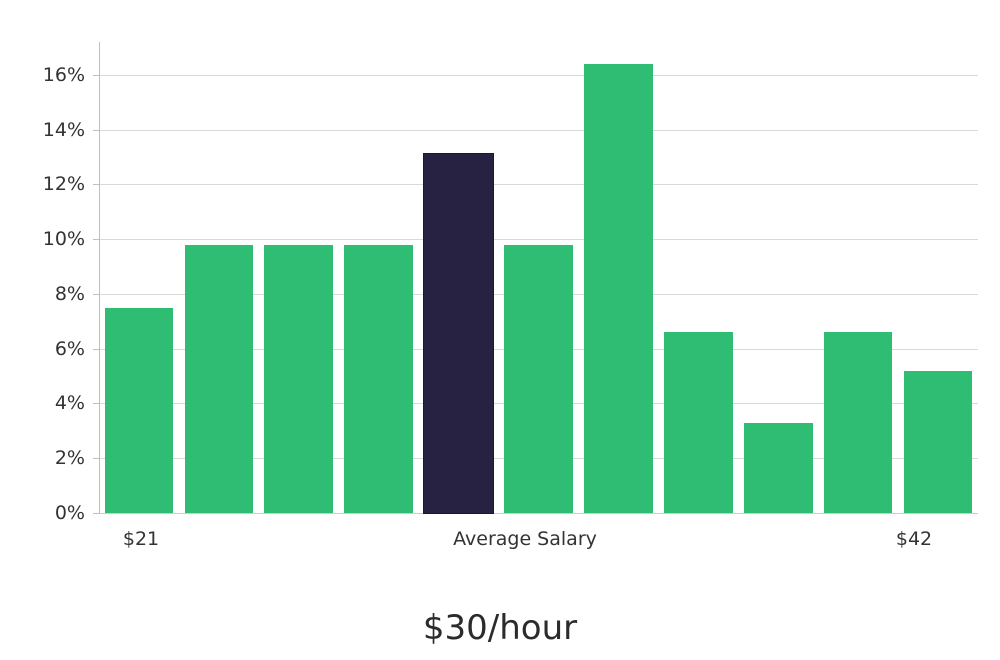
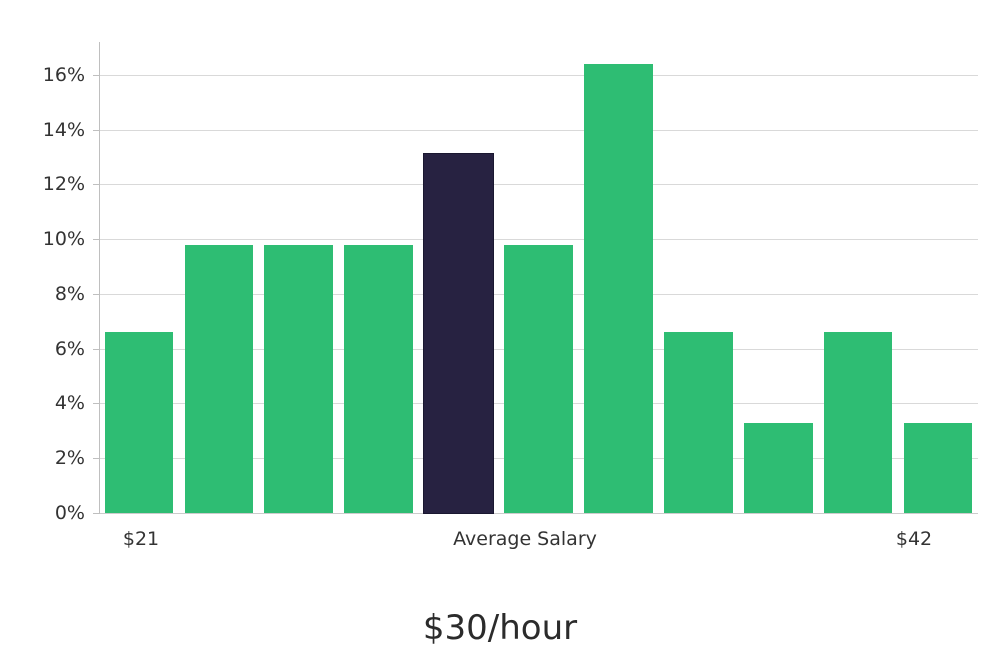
$21: 7.5% -> 6.6%
$42: 5.2% -> 3.3%
